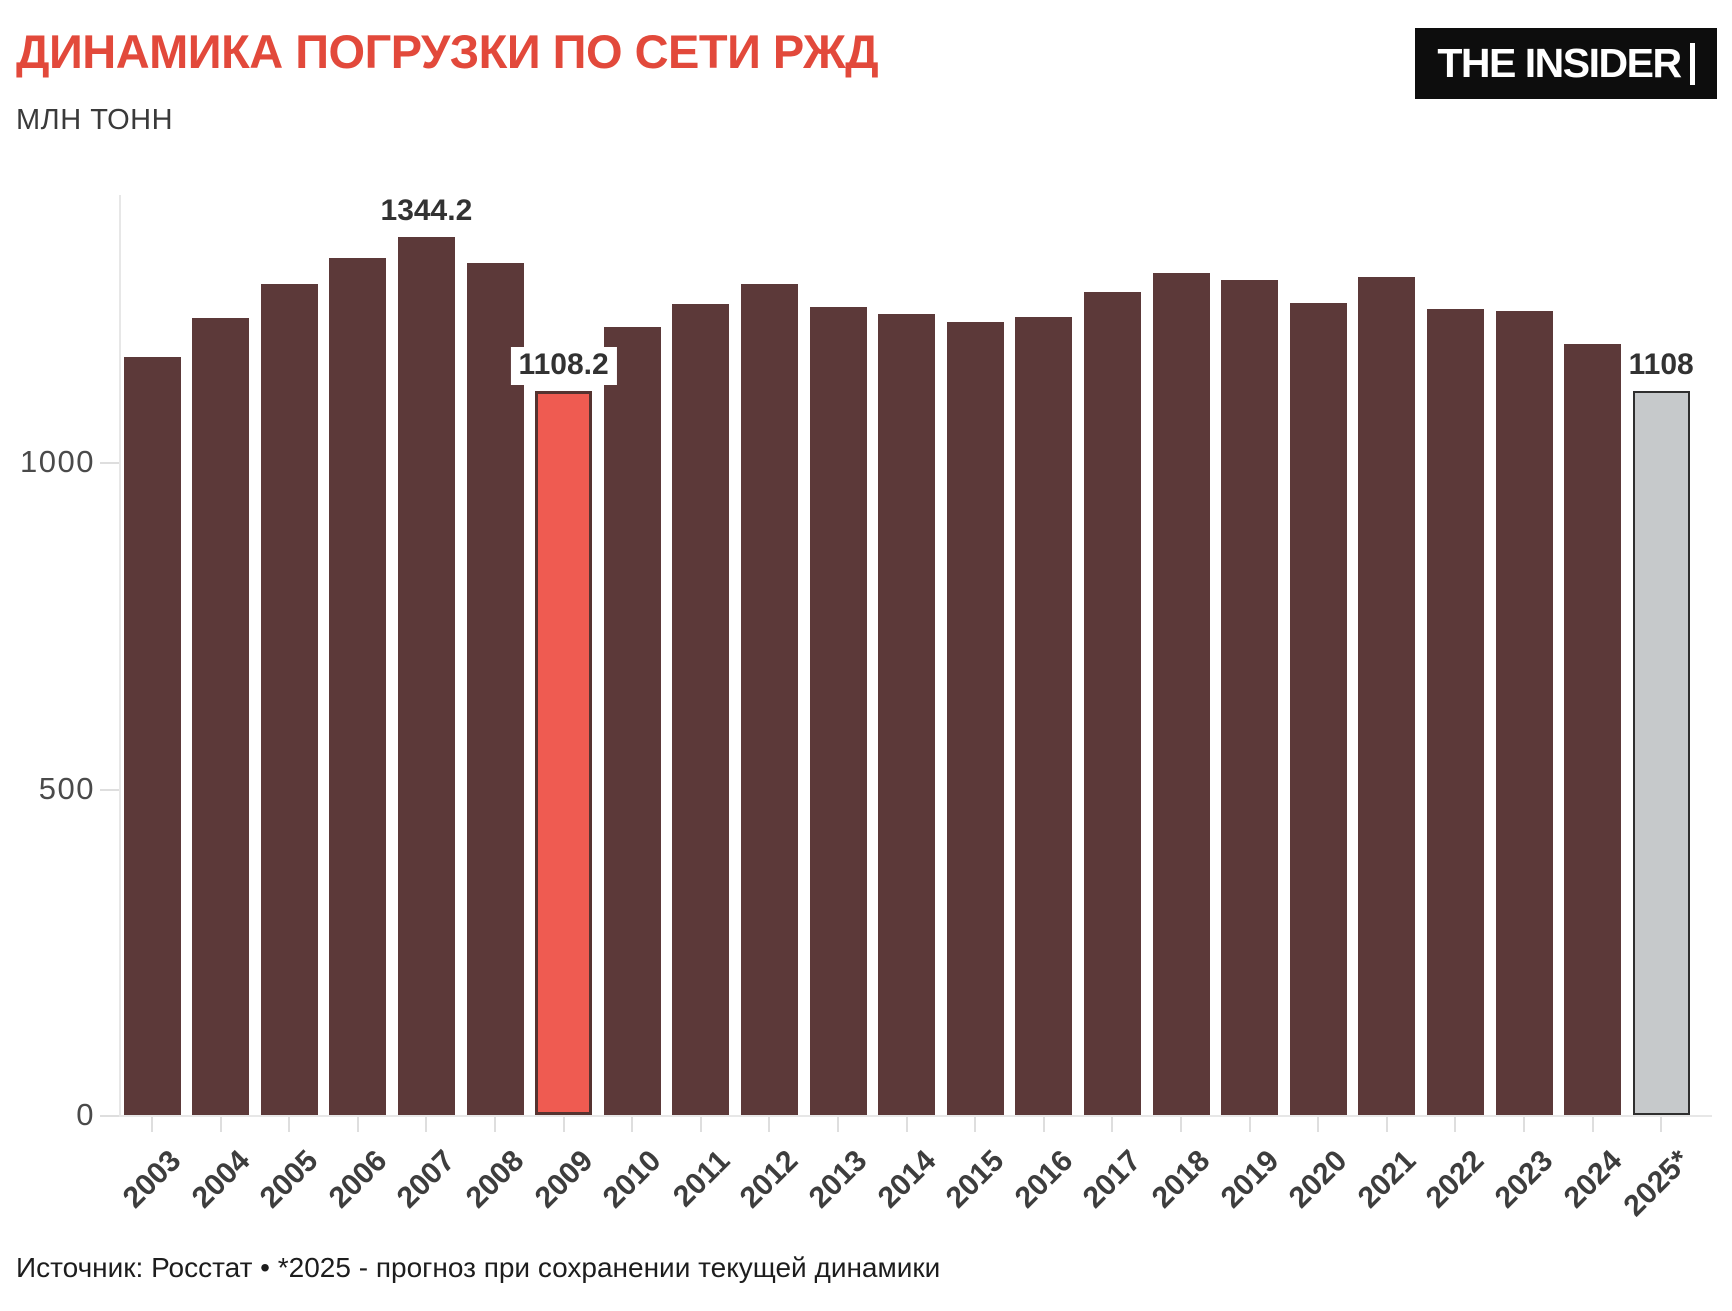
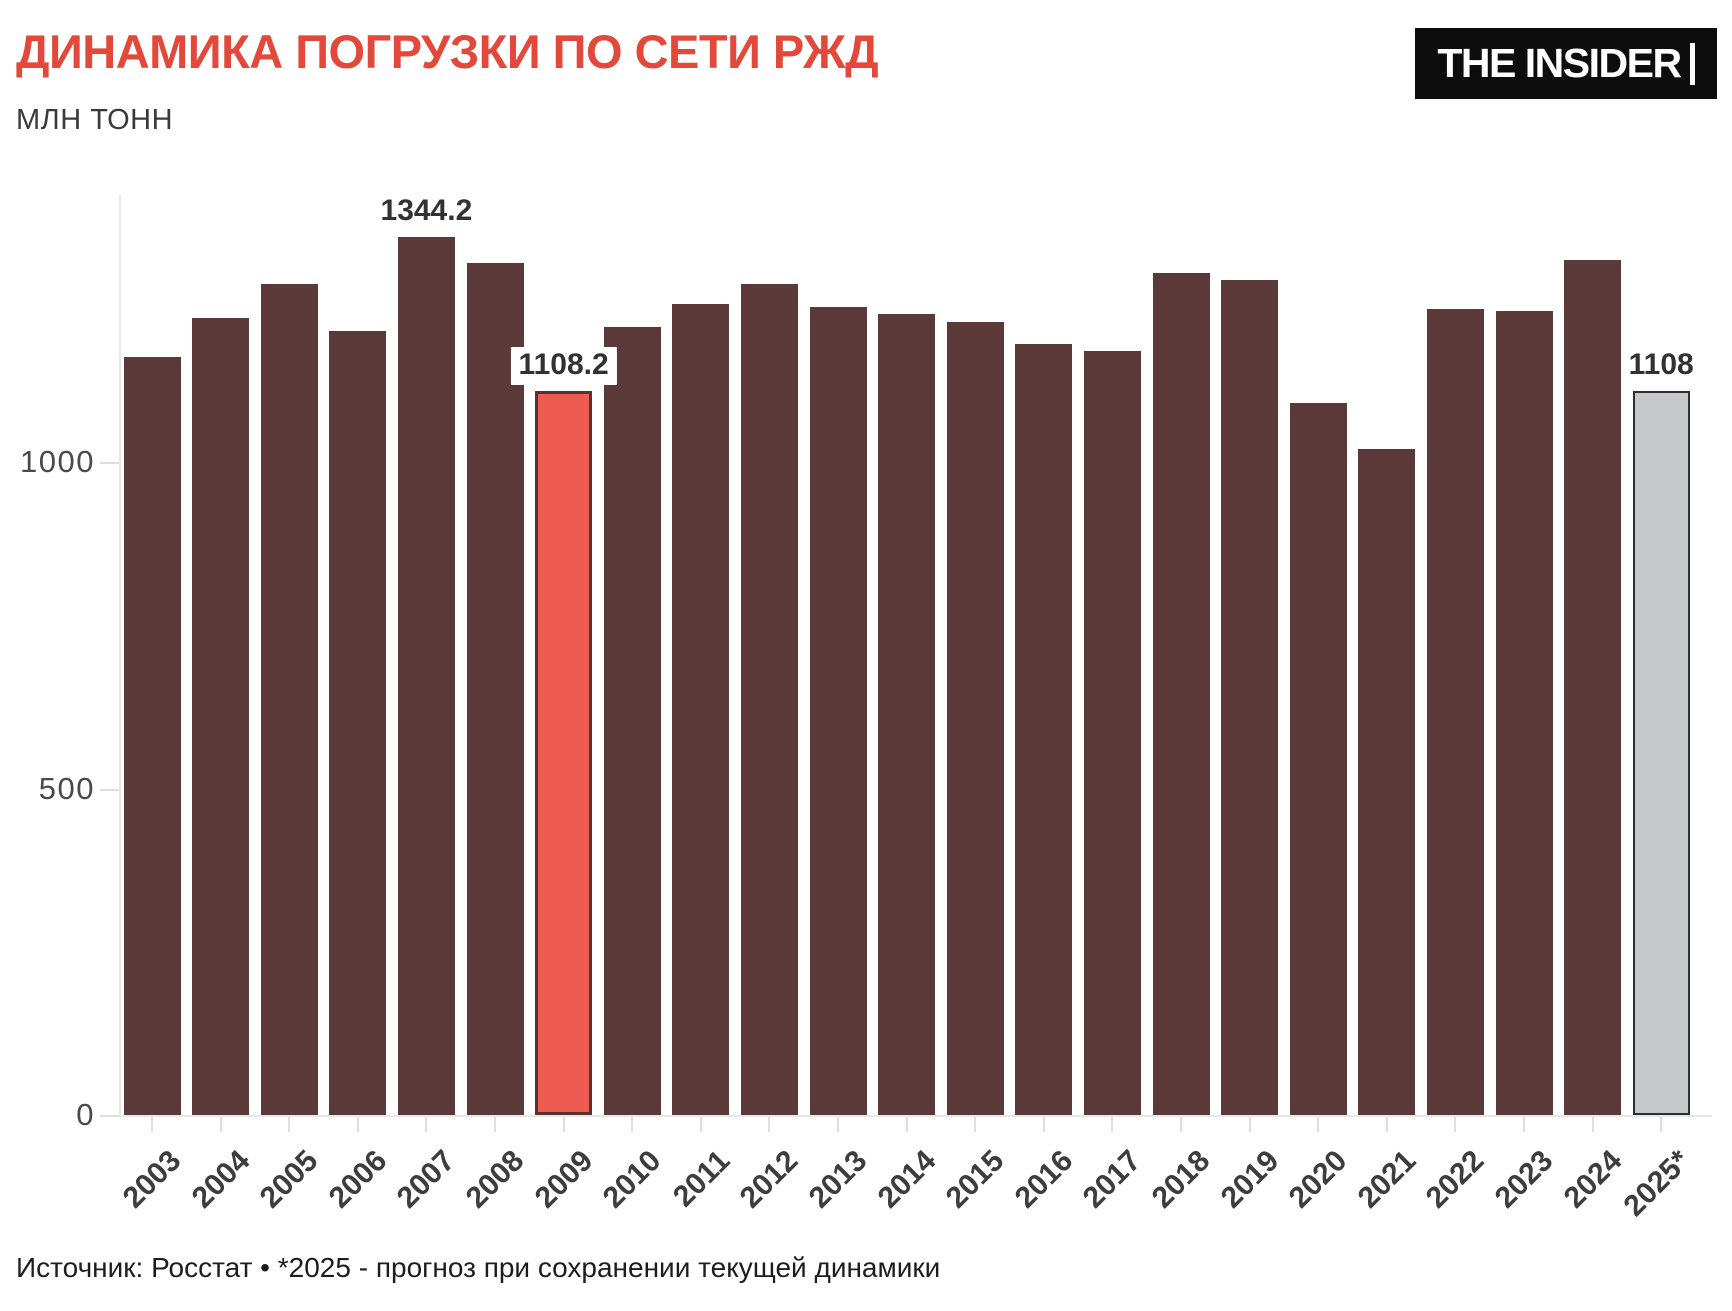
2006: 1310 -> 1200
2016: 1220 -> 1180
2017: 1260 -> 1170
2020: 1240 -> 1090
2021: 1280 -> 1020
2024: 1180 -> 1310
